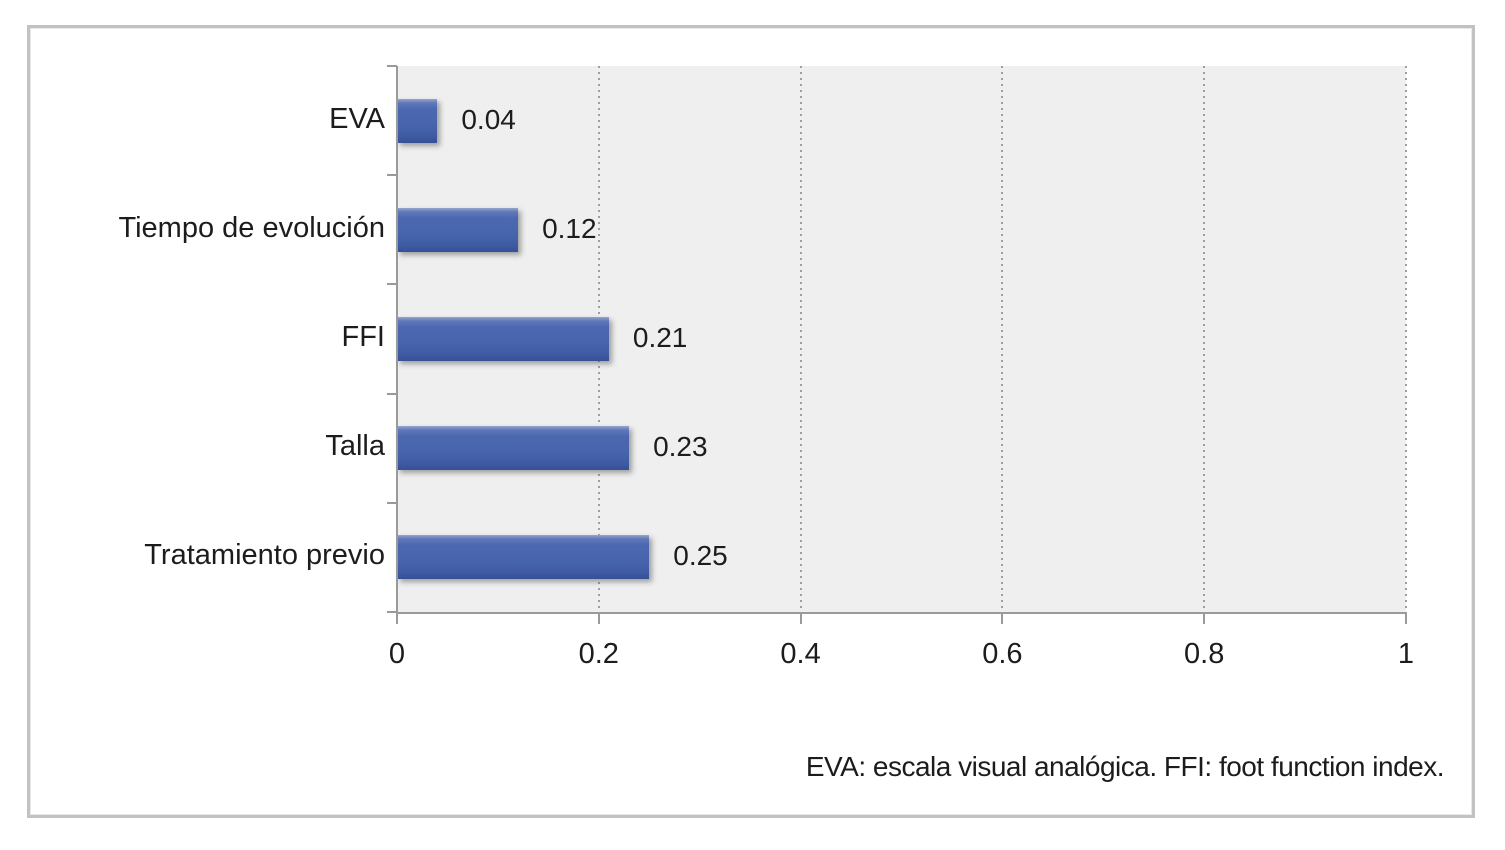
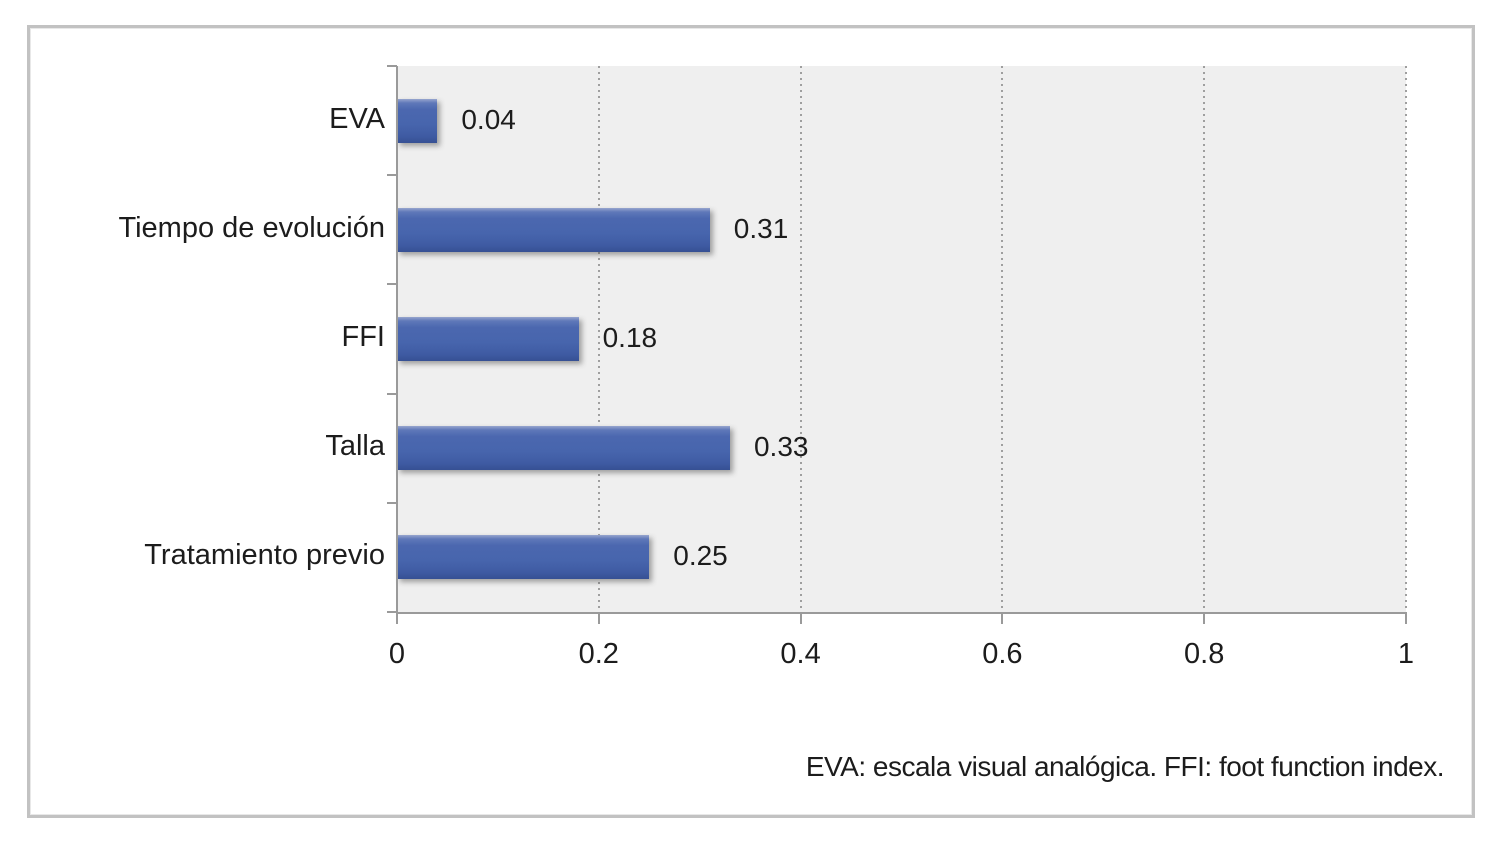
Tiempo de evolución: 0.12 -> 0.31
FFI: 0.21 -> 0.18
Talla: 0.23 -> 0.33
